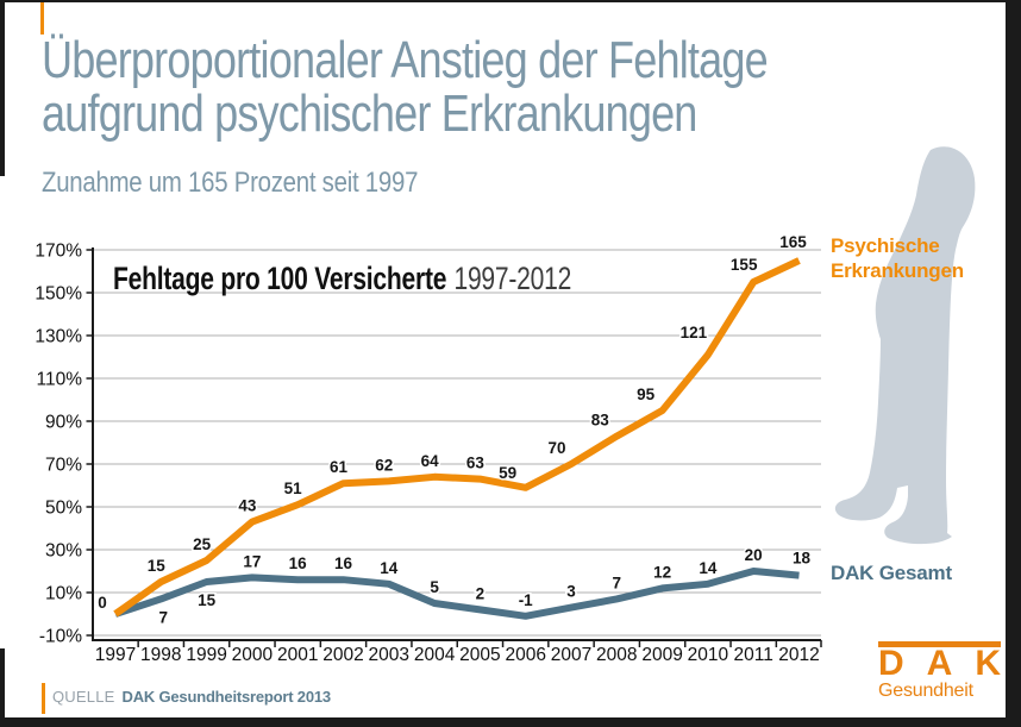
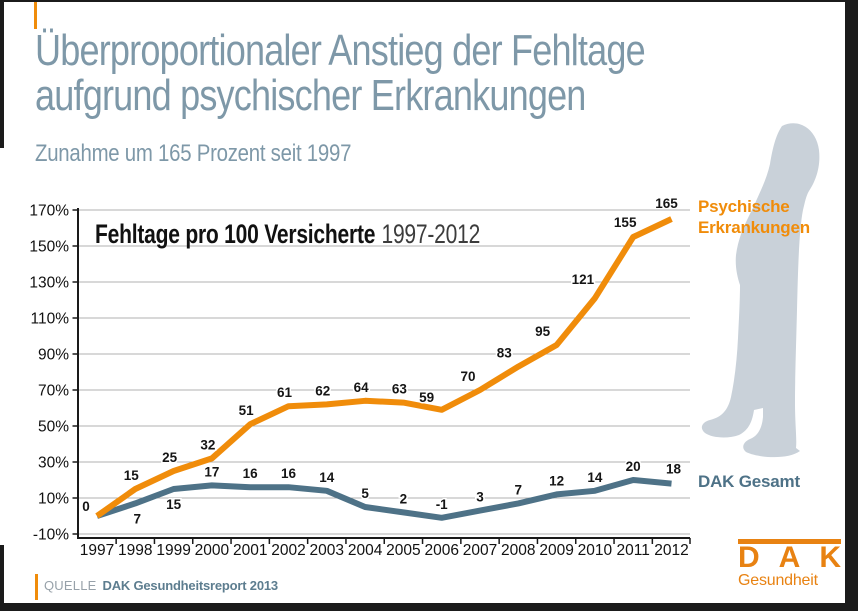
Psychische Erkrankungen/2000: 43 -> 32
